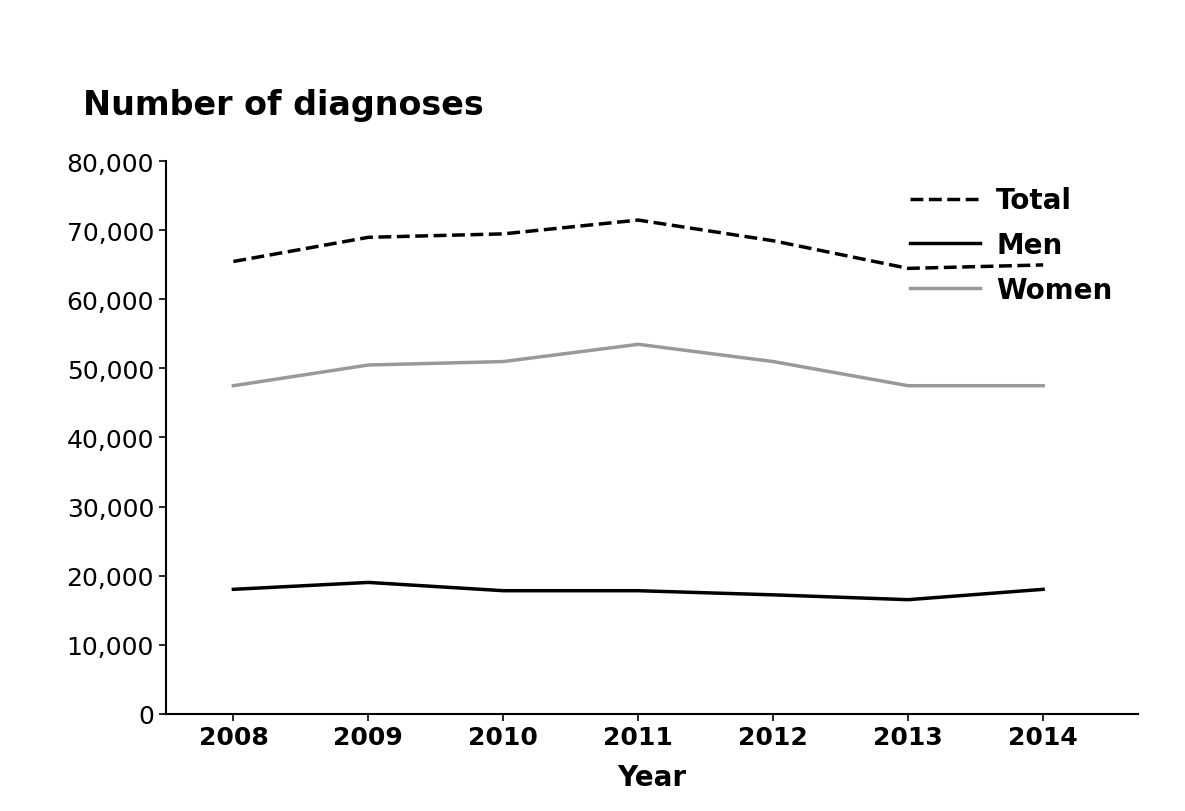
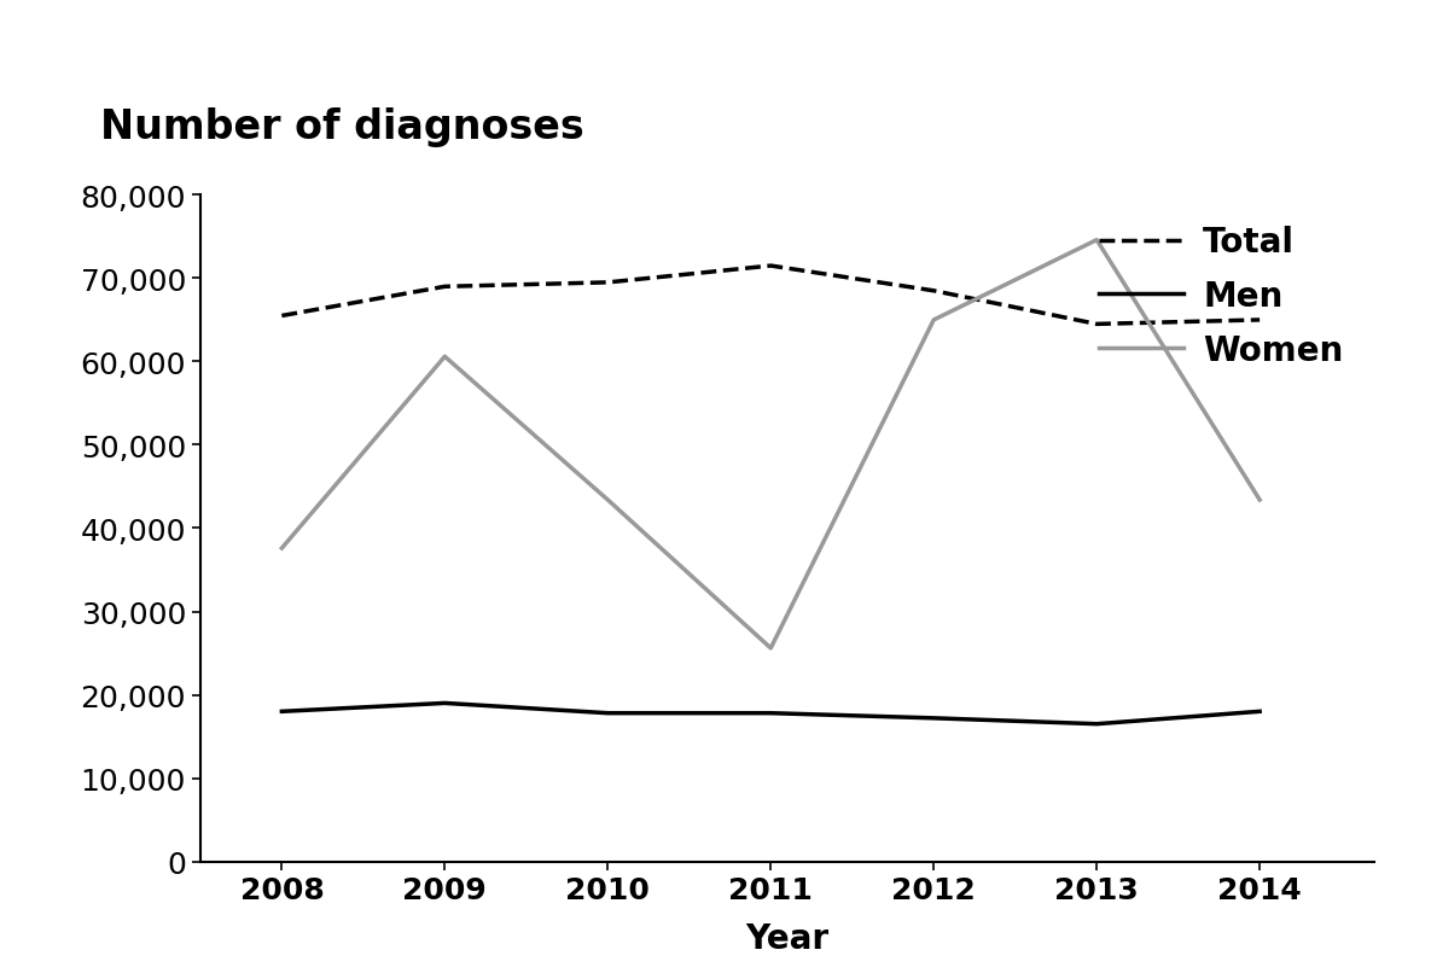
Women/2008: 47,500 -> 37,600
Women/2009: 50,500 -> 60,600
Women/2010: 51,000 -> 43,400
Women/2011: 53,500 -> 25,600
Women/2012: 51,000 -> 65,000
Women/2013: 47,500 -> 74,600
Women/2014: 47,500 -> 43,400
